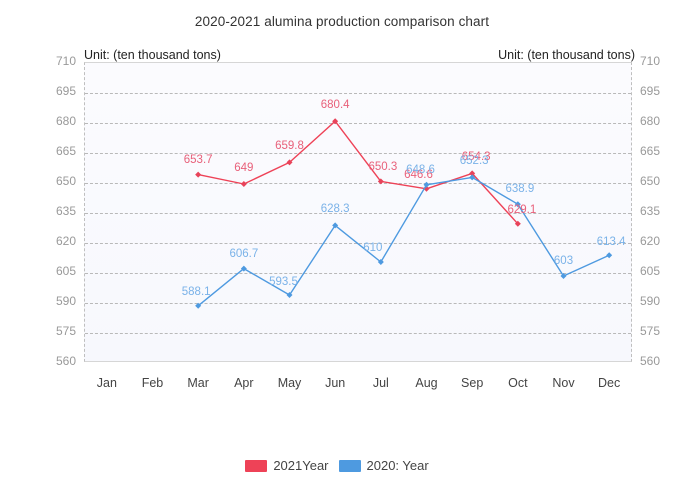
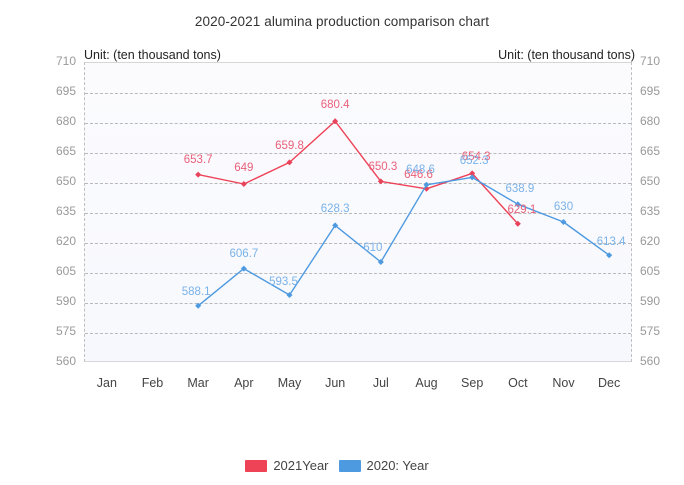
2020: Year/Nov: 603 -> 630
